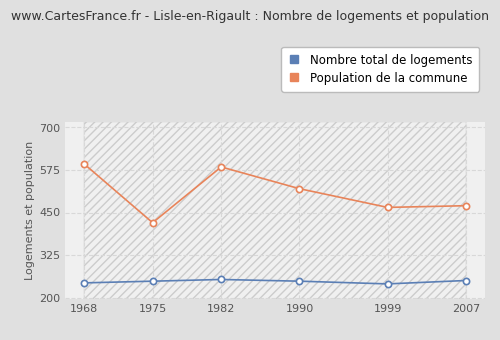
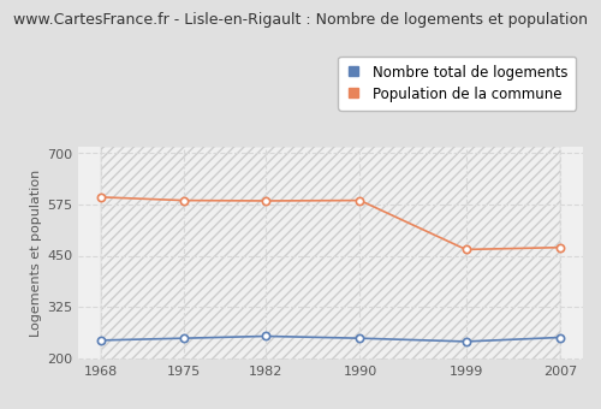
Population de la commune/1975: 420 -> 585
Population de la commune/1990: 520 -> 585
